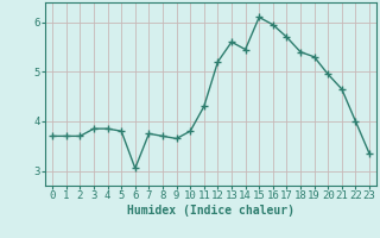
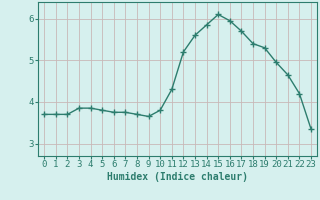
6: 3.05 -> 3.75
14: 5.45 -> 5.85
22: 4.00 -> 4.20
